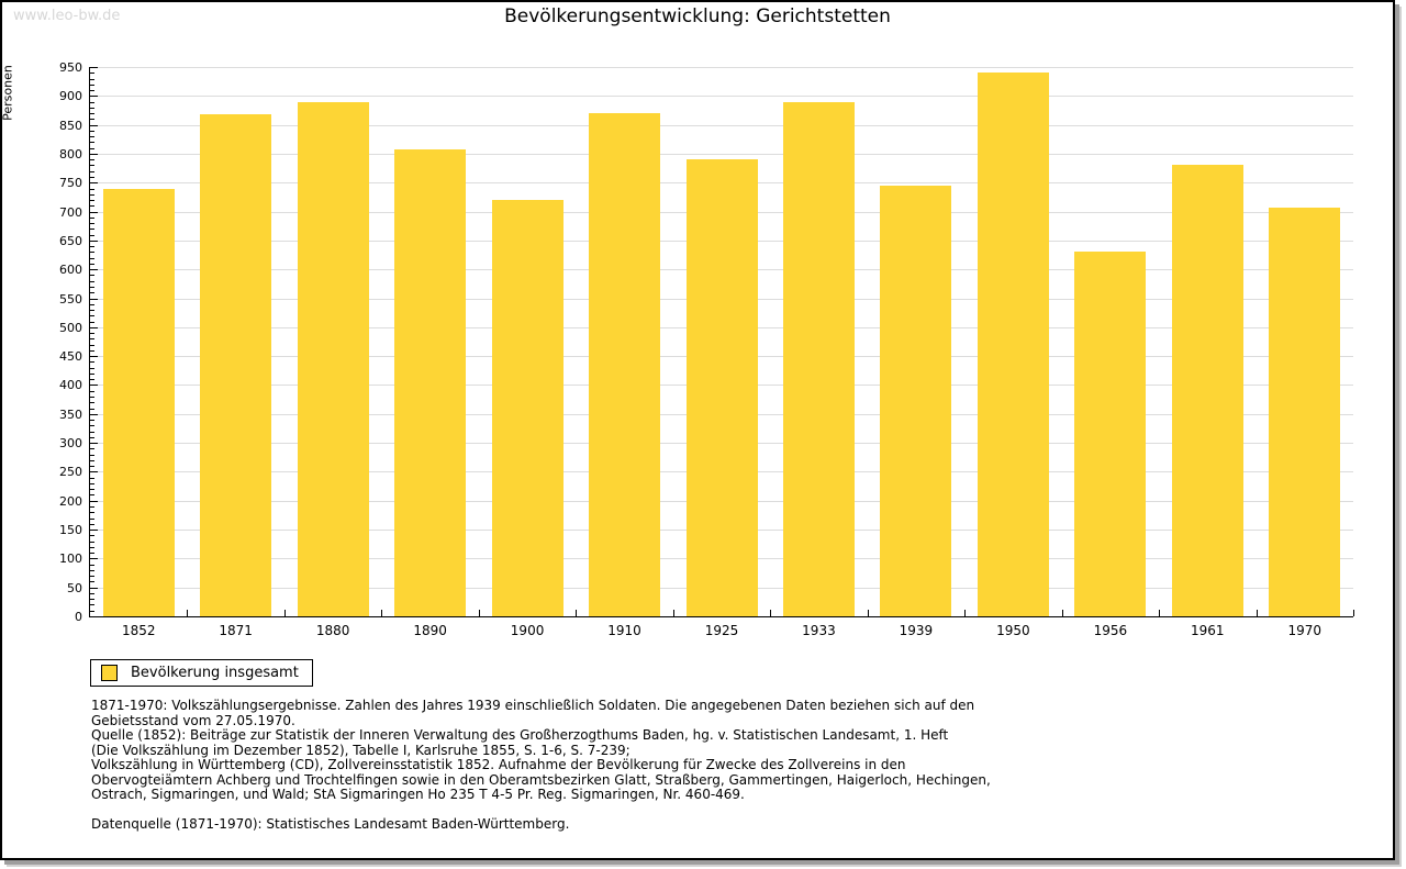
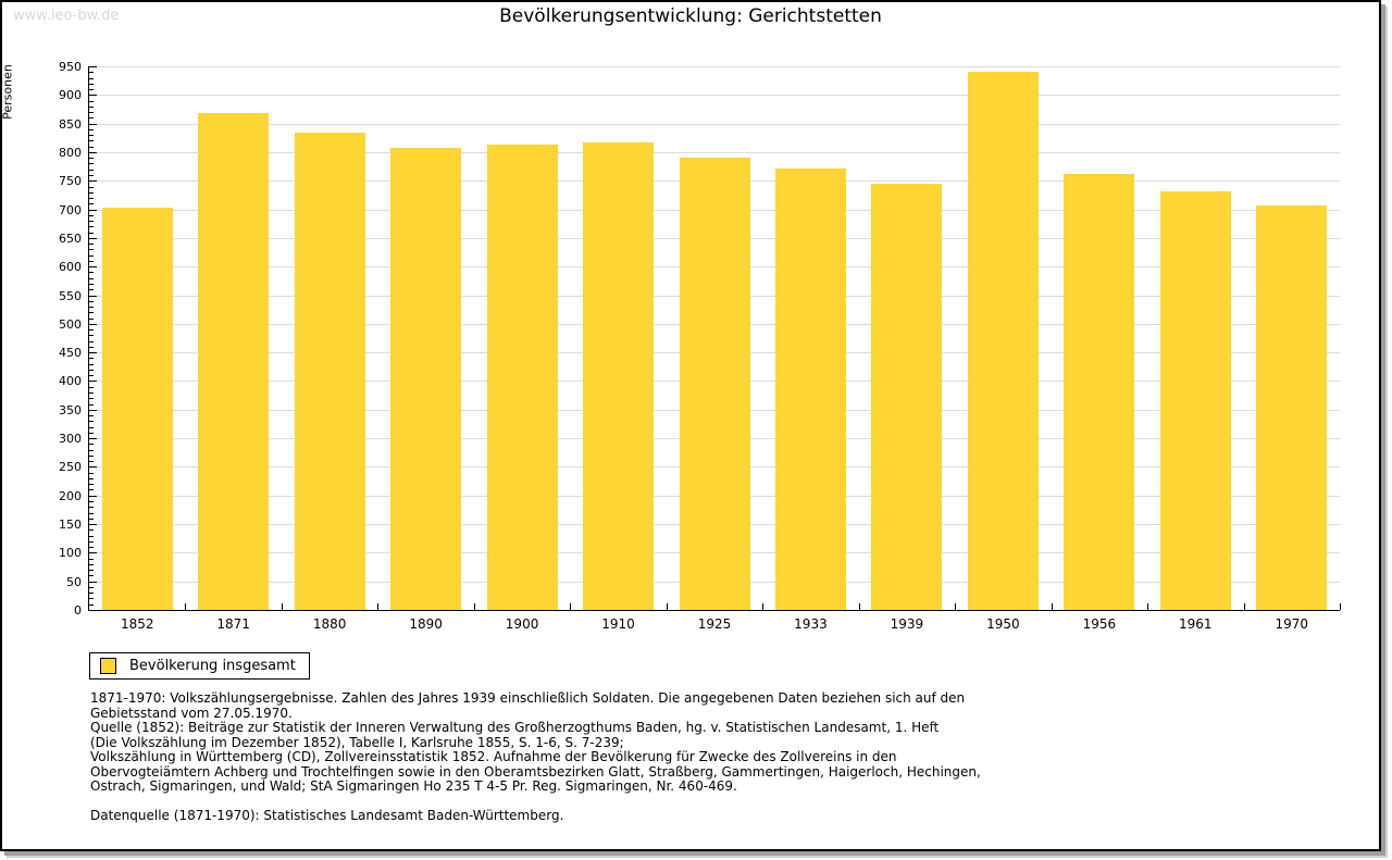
1852: 740 -> 700
1880: 890 -> 840
1900: 720 -> 810
1910: 870 -> 820
1933: 890 -> 770
1956: 630 -> 760
1961: 780 -> 730
